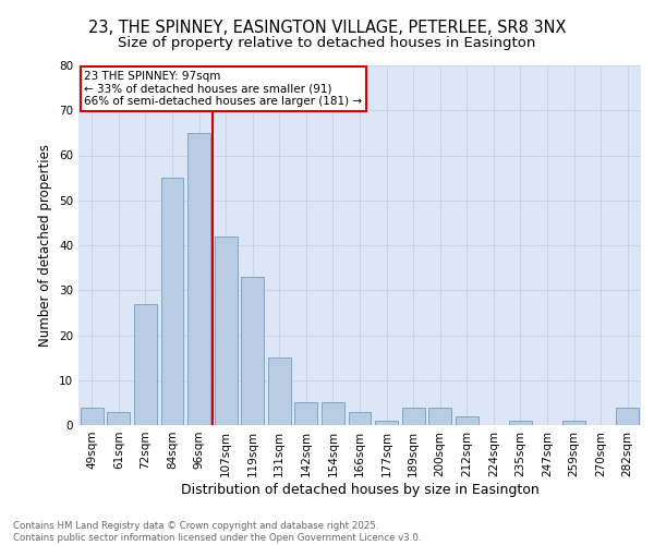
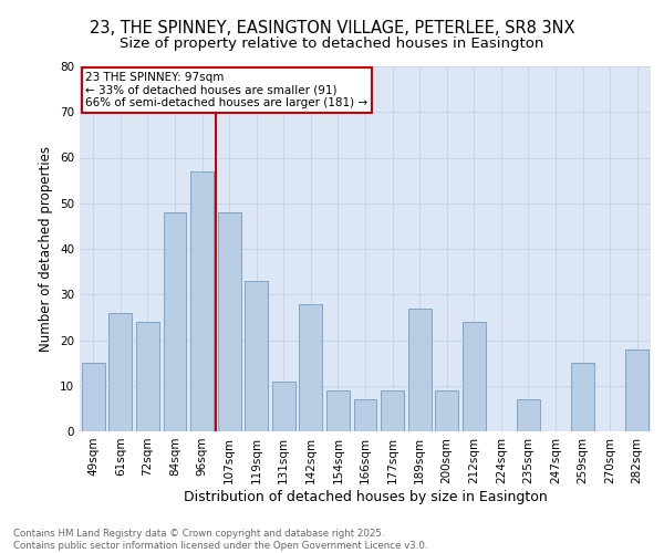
49sqm: 4 -> 15
61sqm: 3 -> 26
72sqm: 27 -> 24
84sqm: 55 -> 48
96sqm: 65 -> 57
107sqm: 42 -> 48
131sqm: 15 -> 11
142sqm: 5 -> 28
154sqm: 5 -> 9
166sqm: 3 -> 7
177sqm: 1 -> 9
189sqm: 4 -> 27
200sqm: 4 -> 9
212sqm: 2 -> 24
235sqm: 1 -> 7
259sqm: 1 -> 15
282sqm: 4 -> 18
